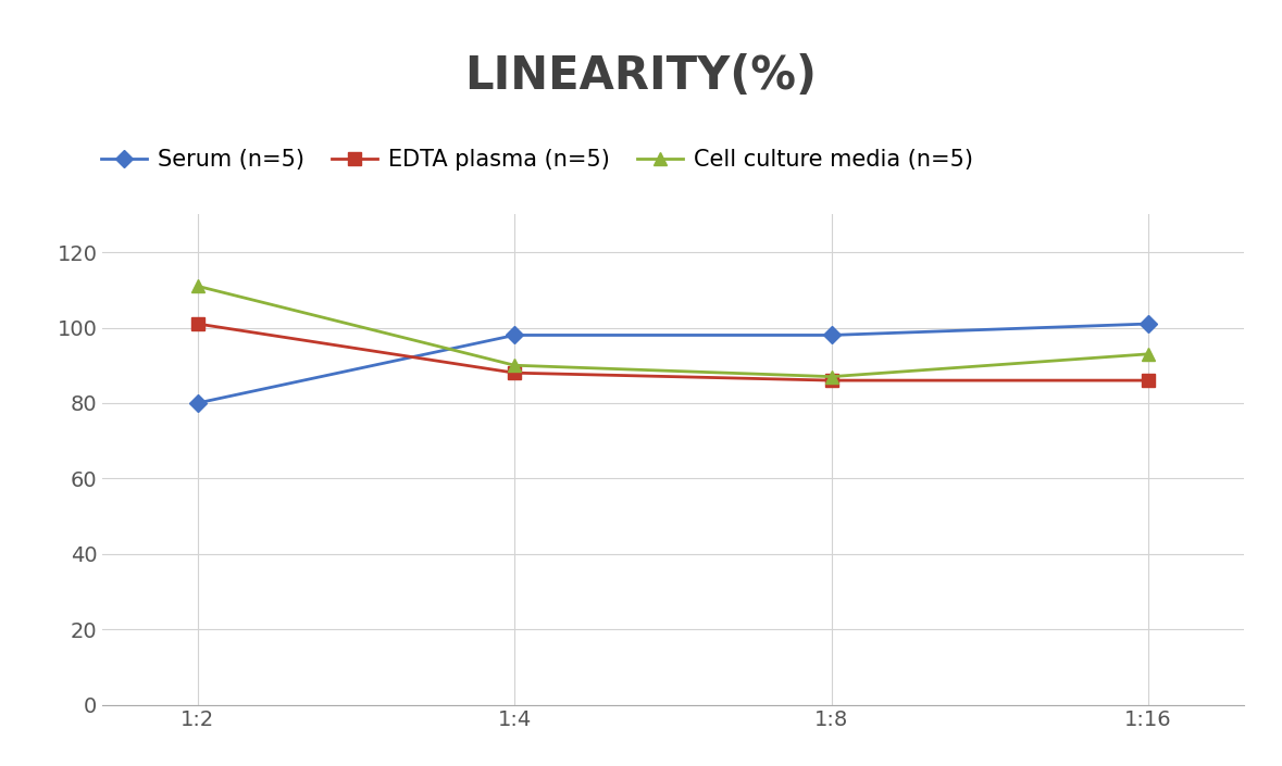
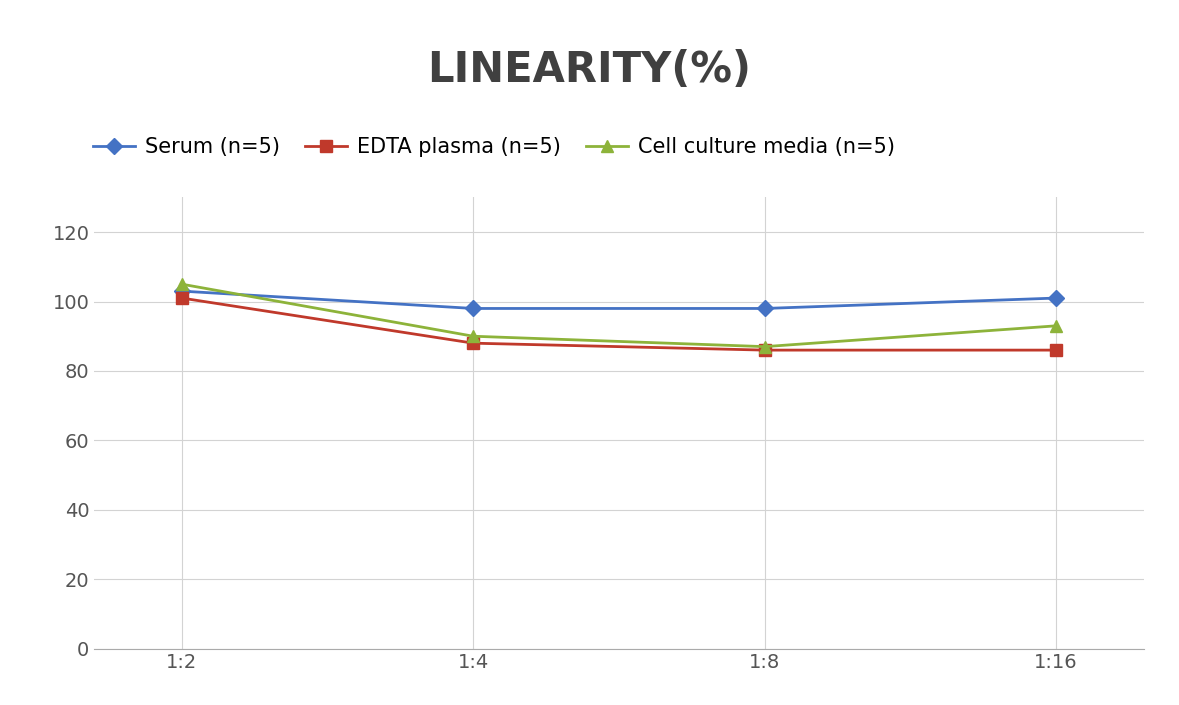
Serum (n=5)/1:2: 80 -> 103
Cell culture media (n=5)/1:2: 111 -> 105
